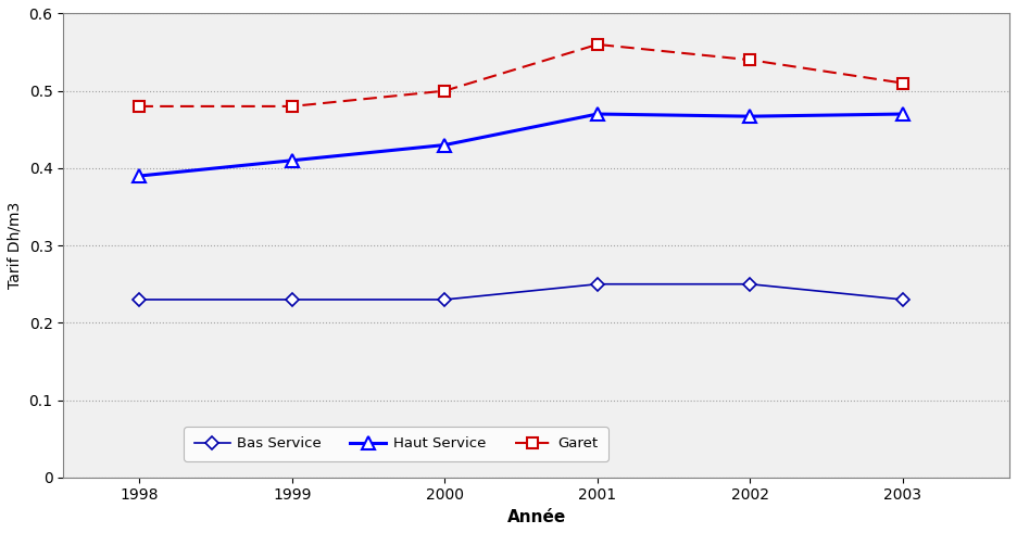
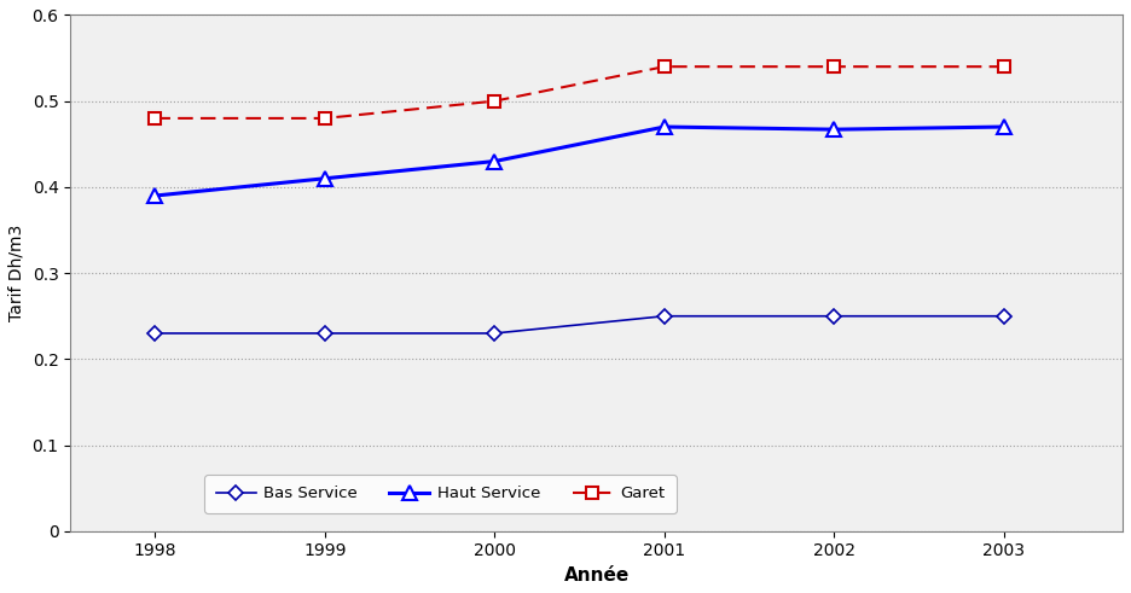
Garet/2001: 0.56 -> 0.54
Bas Service/2003: 0.23 -> 0.25
Garet/2003: 0.51 -> 0.54
